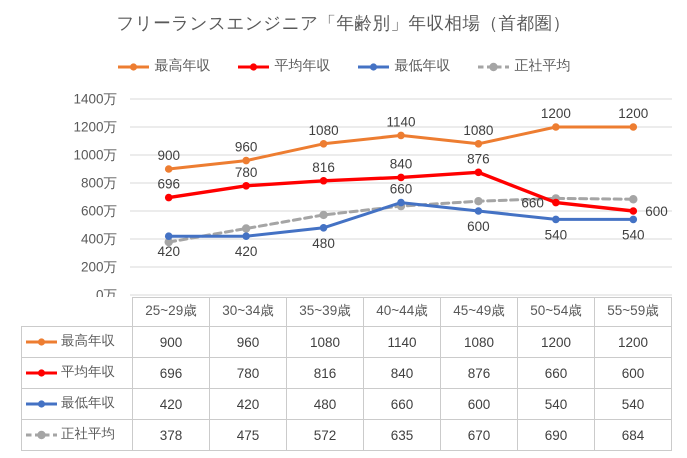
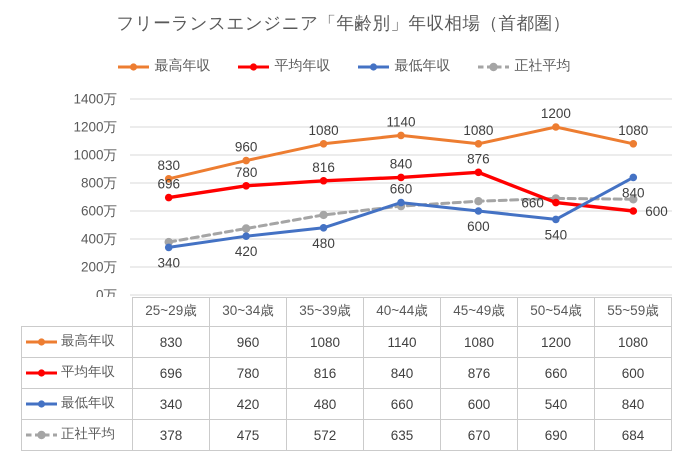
最高年収/25~29歳: 900 -> 830
最低年収/25~29歳: 420 -> 340
最高年収/55~59歳: 1200 -> 1080
最低年収/55~59歳: 540 -> 840
